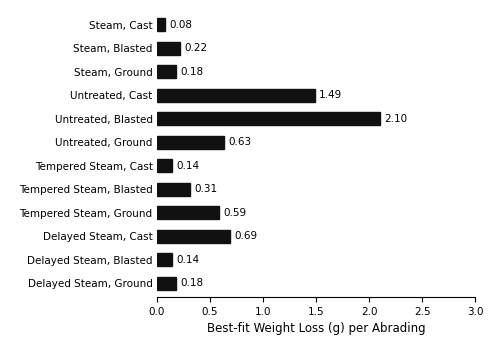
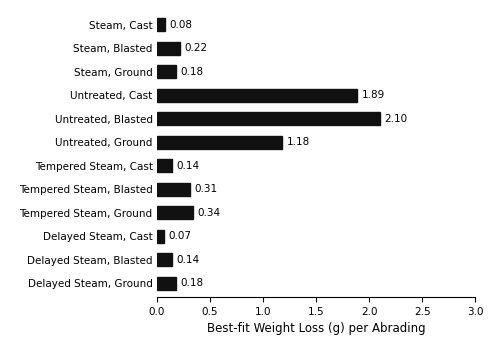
Untreated, Cast: 1.49 -> 1.89
Untreated, Ground: 0.63 -> 1.18
Tempered Steam, Ground: 0.59 -> 0.34
Delayed Steam, Cast: 0.69 -> 0.07
